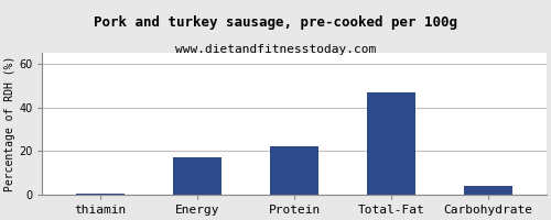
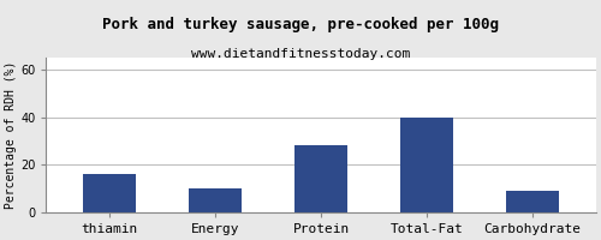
thiamin: 0 -> 16
Energy: 17 -> 10
Protein: 22 -> 28
Total-Fat: 47 -> 40
Carbohydrate: 4 -> 9
